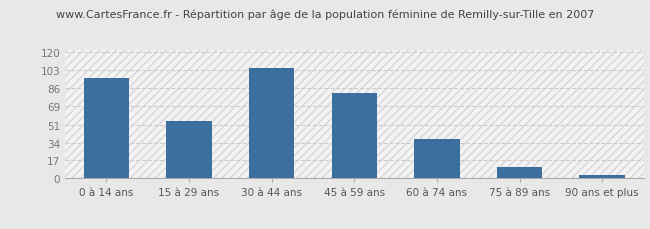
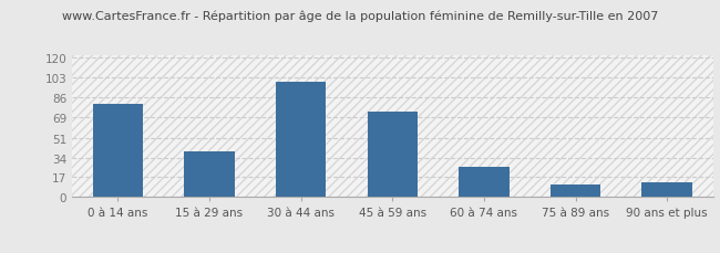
0 à 14 ans: 95 -> 80
15 à 29 ans: 54 -> 39
30 à 44 ans: 105 -> 99
45 à 59 ans: 81 -> 73
60 à 74 ans: 37 -> 26
90 ans et plus: 3 -> 13
